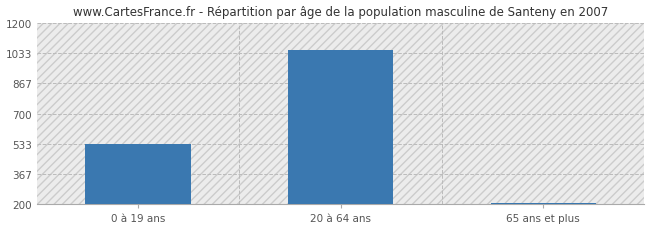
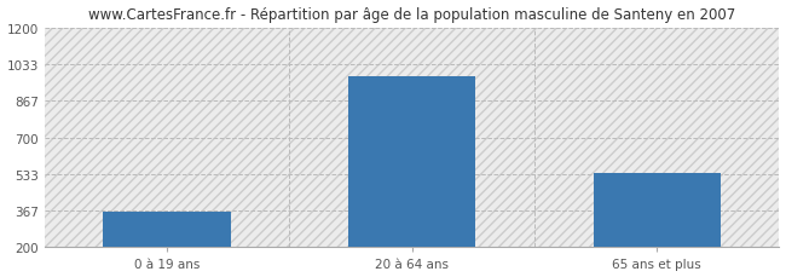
0 à 19 ans: 530 -> 360
20 à 64 ans: 1050 -> 980
65 ans et plus: 210 -> 540
